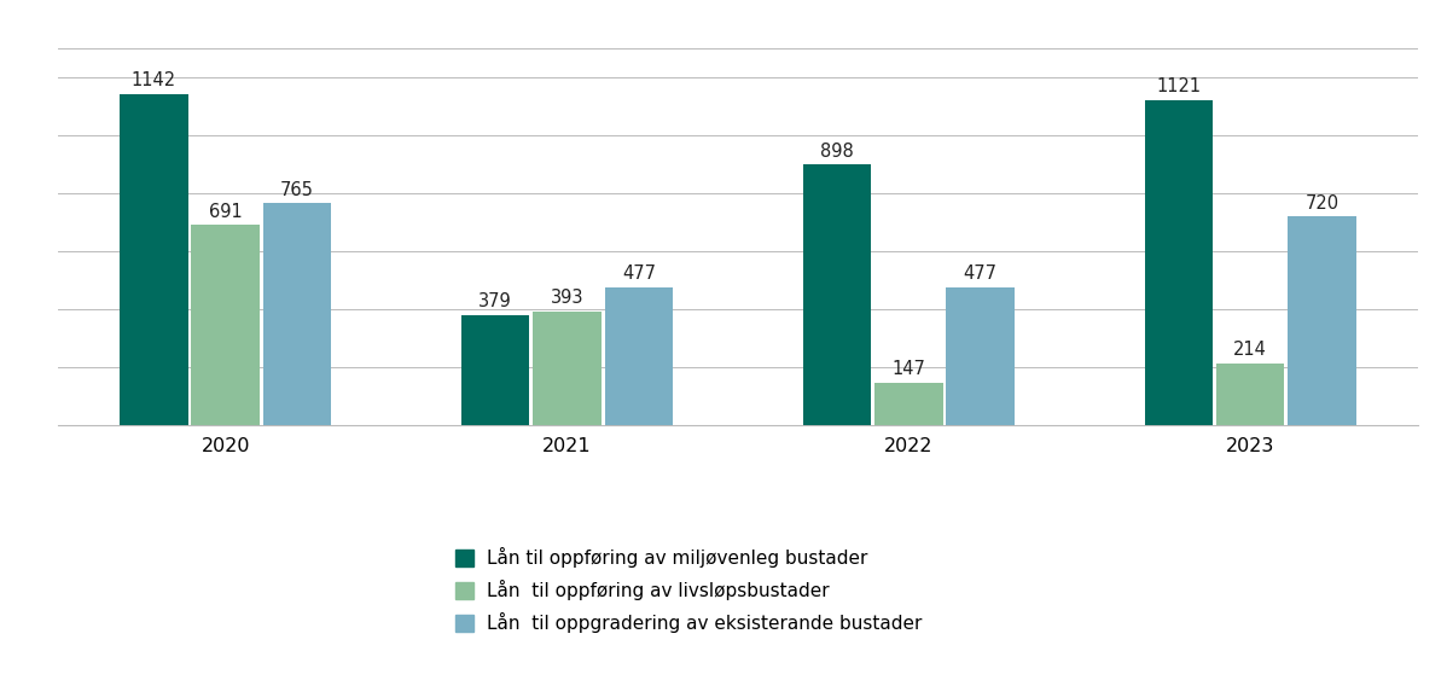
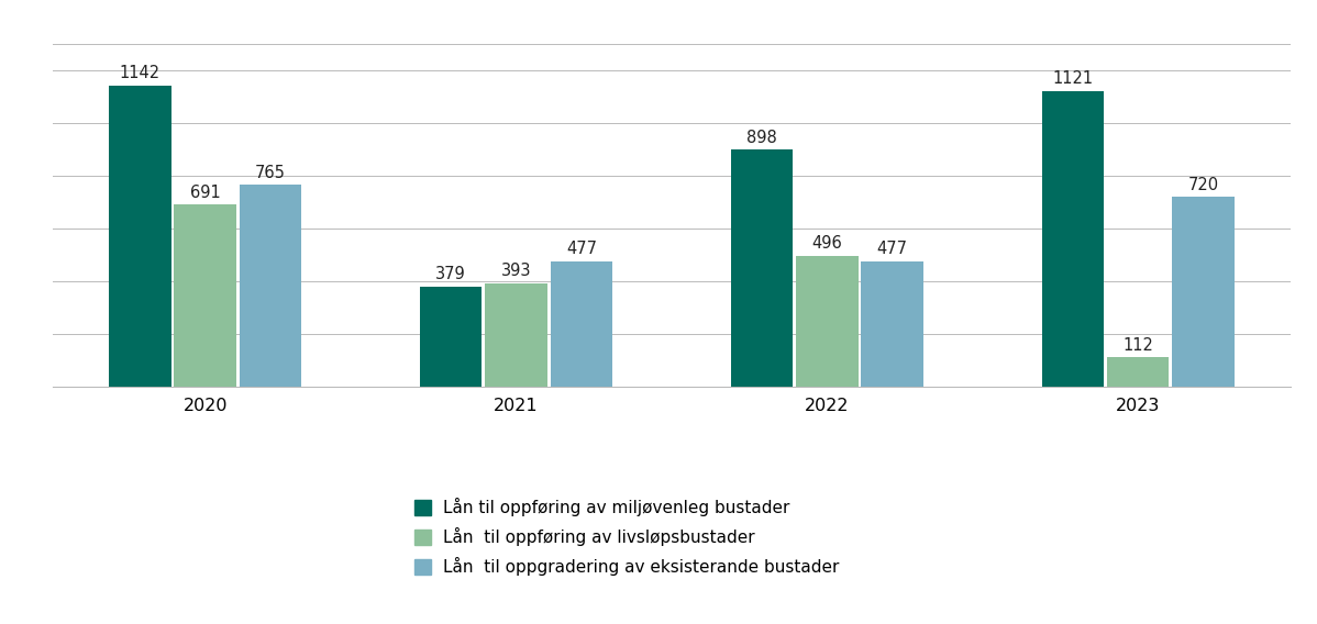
Lån til oppføring av livsløpsbustader/2022: 147 -> 496
Lån til oppføring av livsløpsbustader/2023: 214 -> 112
